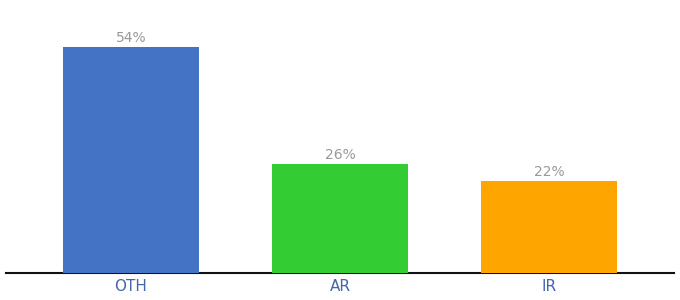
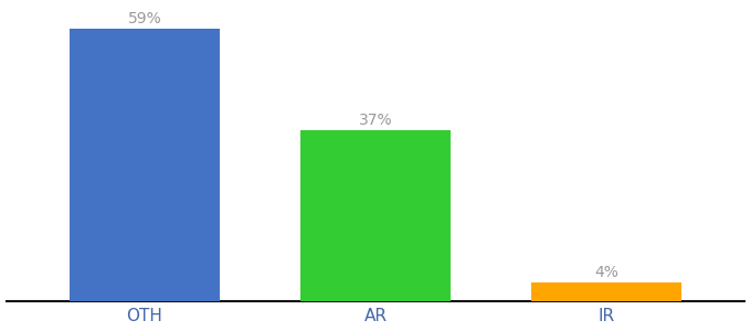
OTH: 54% -> 59%
AR: 26% -> 37%
IR: 22% -> 4%
